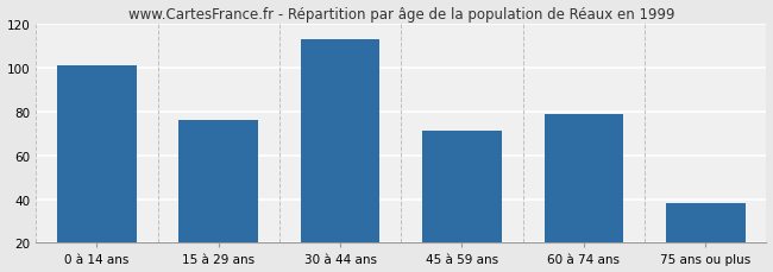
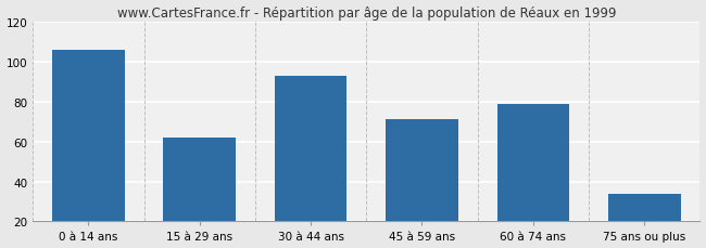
0 à 14 ans: 101 -> 106
15 à 29 ans: 76 -> 62
30 à 44 ans: 113 -> 93
75 ans ou plus: 38 -> 34
